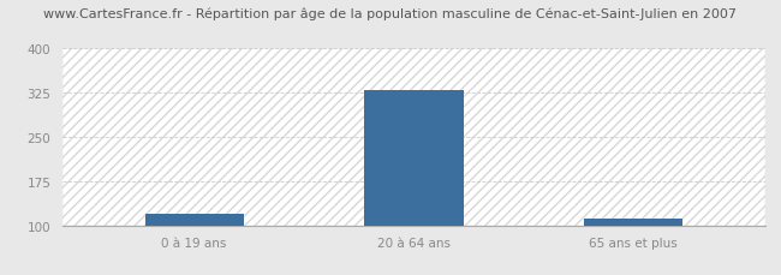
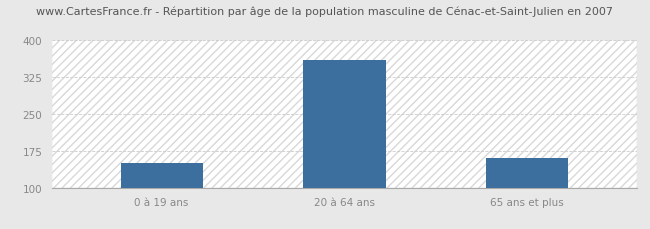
0 à 19 ans: 120 -> 150
20 à 64 ans: 330 -> 360
65 ans et plus: 112 -> 160
